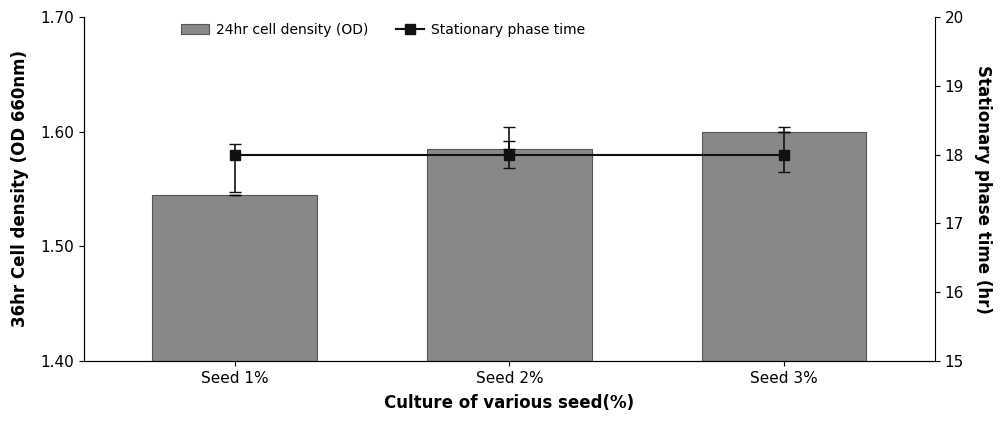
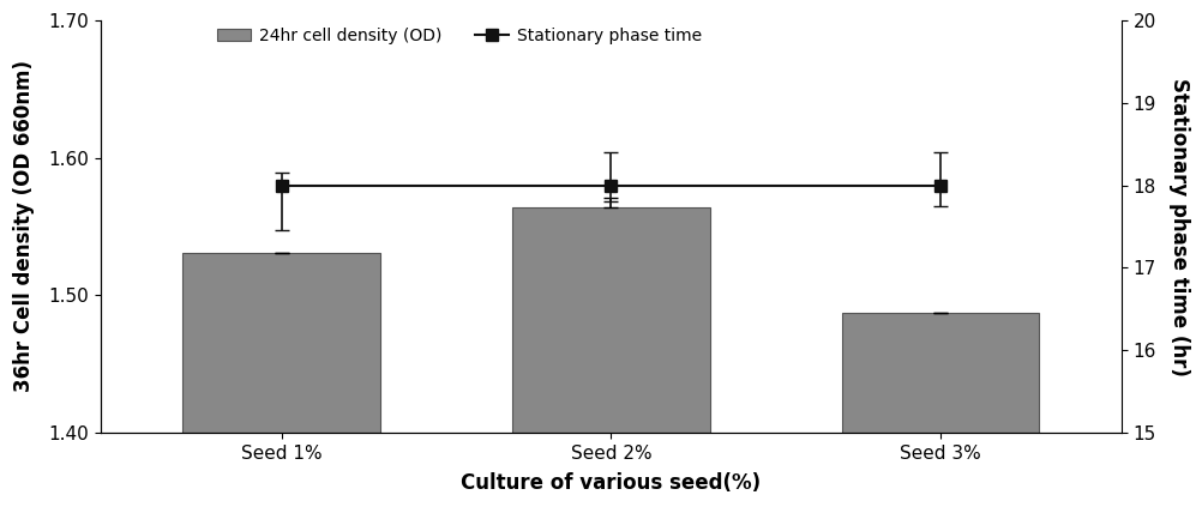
24hr cell density (OD)/Seed 1%: 1.545 -> 1.531
24hr cell density (OD)/Seed 2%: 1.585 -> 1.564
24hr cell density (OD)/Seed 3%: 1.600 -> 1.487
